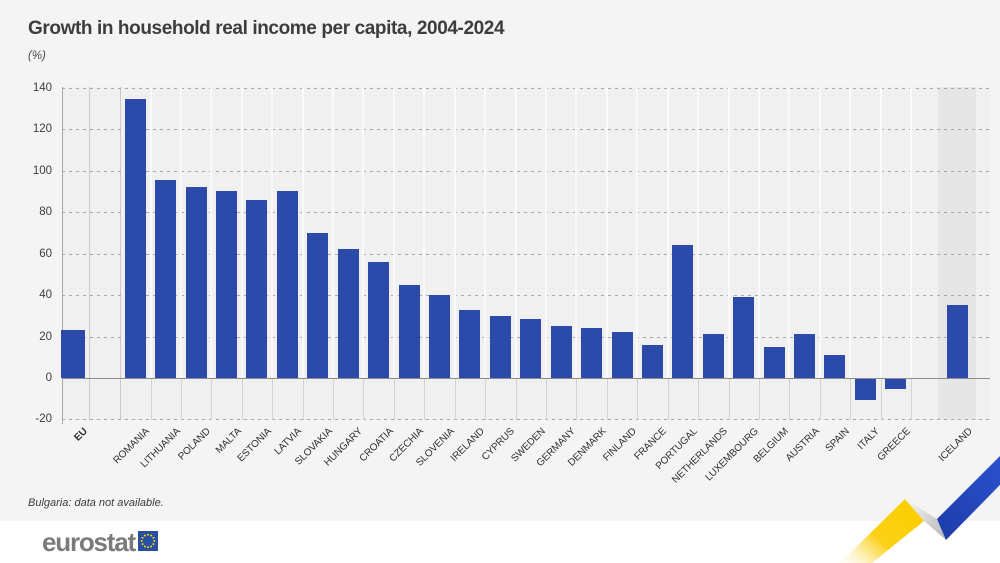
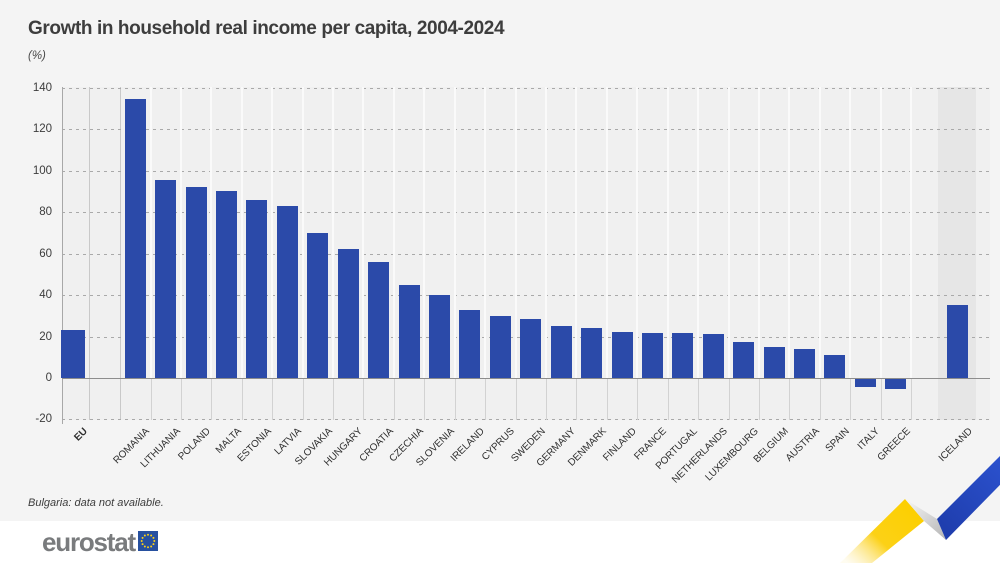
LATVIA: 90 -> 83
FRANCE: 16 -> 22
PORTUGAL: 64 -> 22
LUXEMBOURG: 39 -> 18
AUSTRIA: 21 -> 14
ITALY: -10 -> -4
